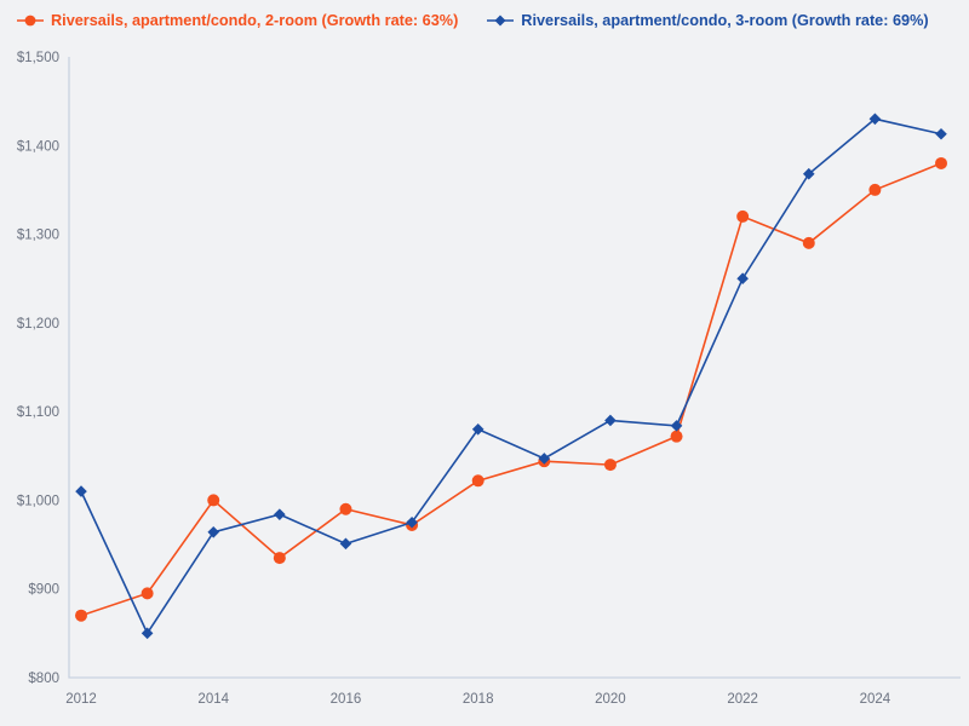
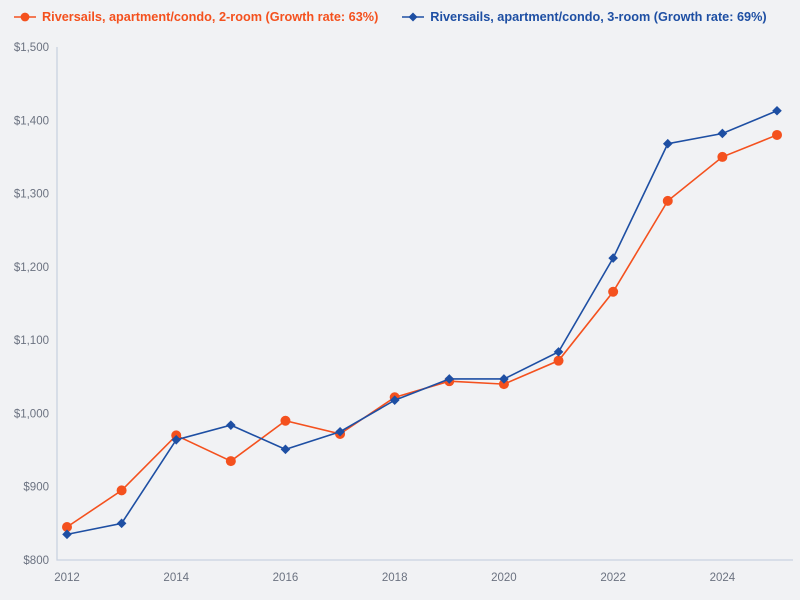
Riversails, apartment/condo, 2-room (Growth rate: 63%)/2012: $870 -> $840
Riversails, apartment/condo, 3-room (Growth rate: 69%)/2012: $1010 -> $840
Riversails, apartment/condo, 2-room (Growth rate: 63%)/2014: $1000 -> $970
Riversails, apartment/condo, 3-room (Growth rate: 69%)/2018: $1080 -> $1020
Riversails, apartment/condo, 3-room (Growth rate: 69%)/2020: $1090 -> $1050
Riversails, apartment/condo, 2-room (Growth rate: 63%)/2022: $1320 -> $1170
Riversails, apartment/condo, 3-room (Growth rate: 69%)/2022: $1250 -> $1210
Riversails, apartment/condo, 3-room (Growth rate: 69%)/2024: $1430 -> $1380
